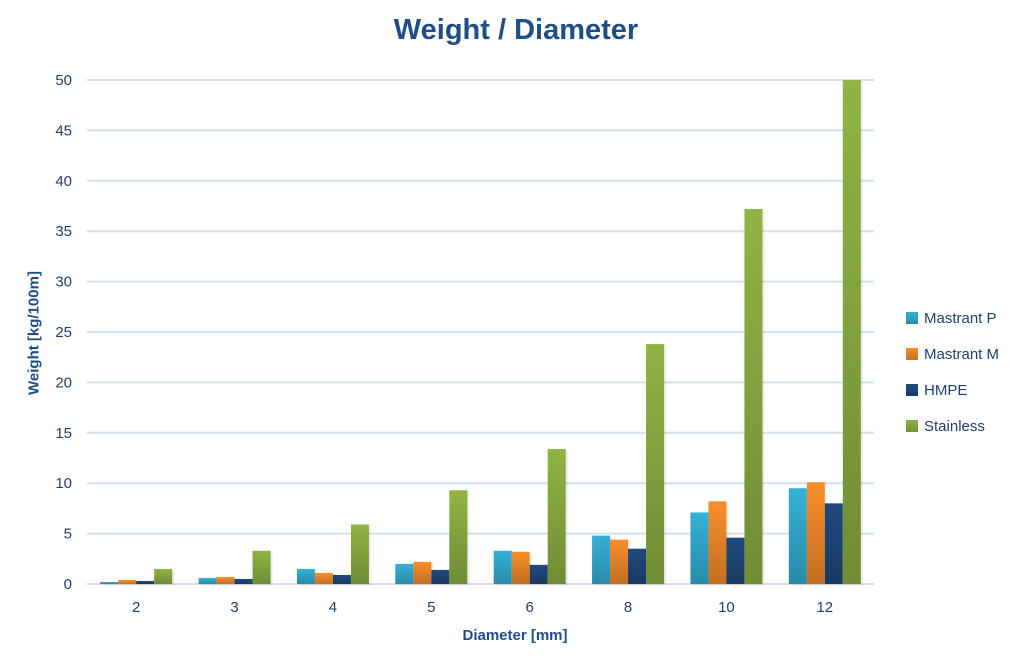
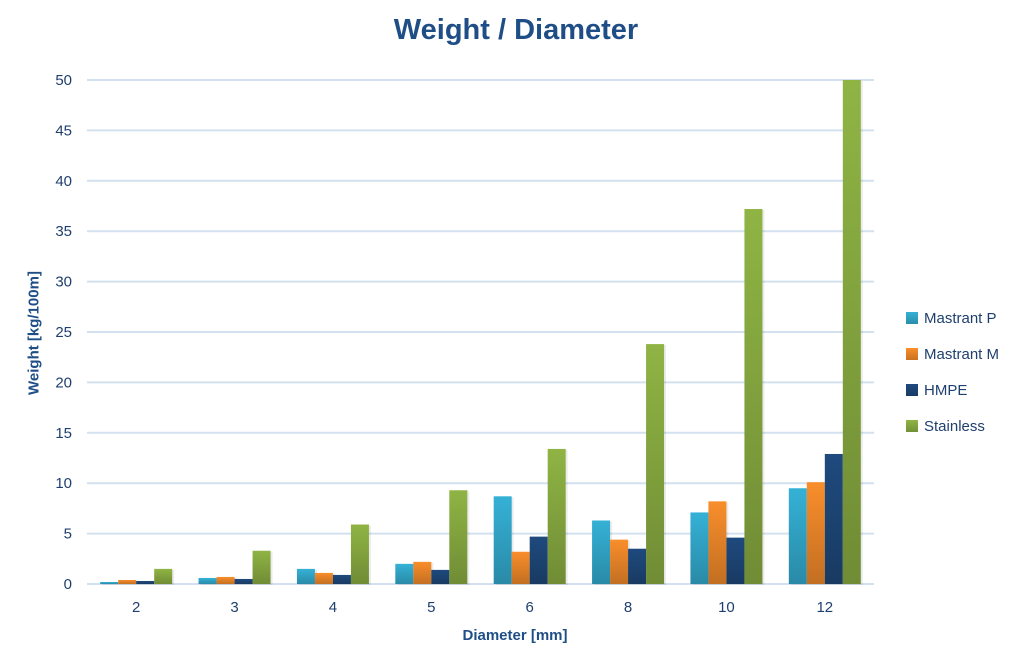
Mastrant P/6: 3.3 -> 8.7
HMPE/6: 1.9 -> 4.7
Mastrant P/8: 4.8 -> 6.3
HMPE/12: 8.0 -> 12.9
